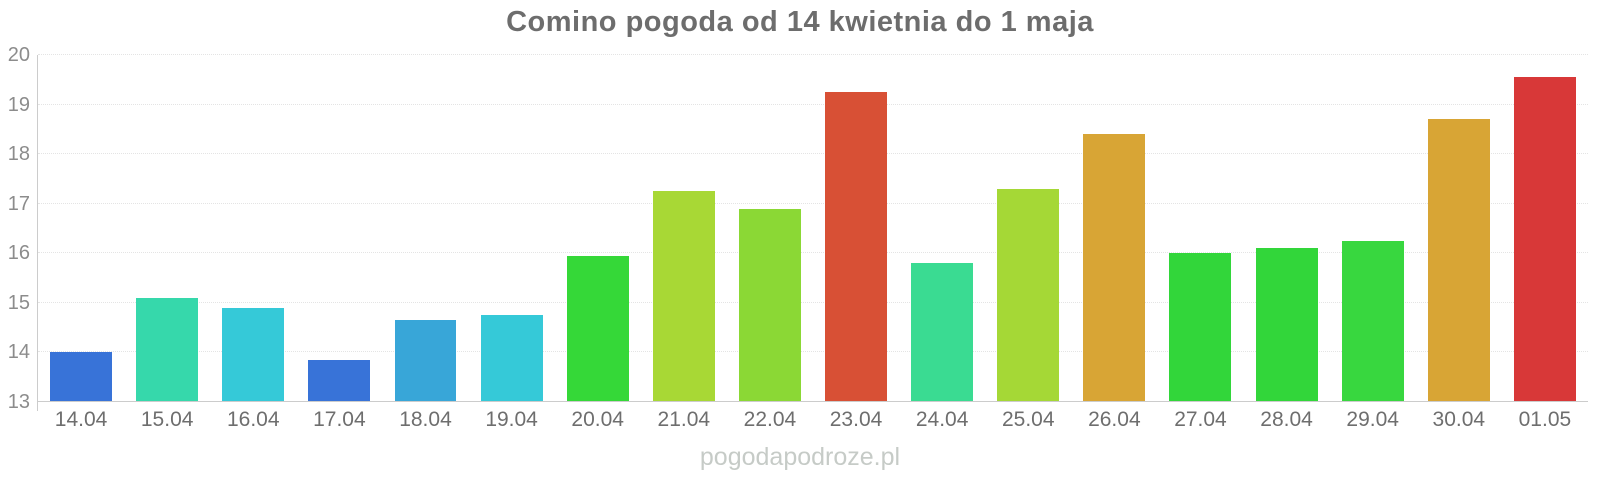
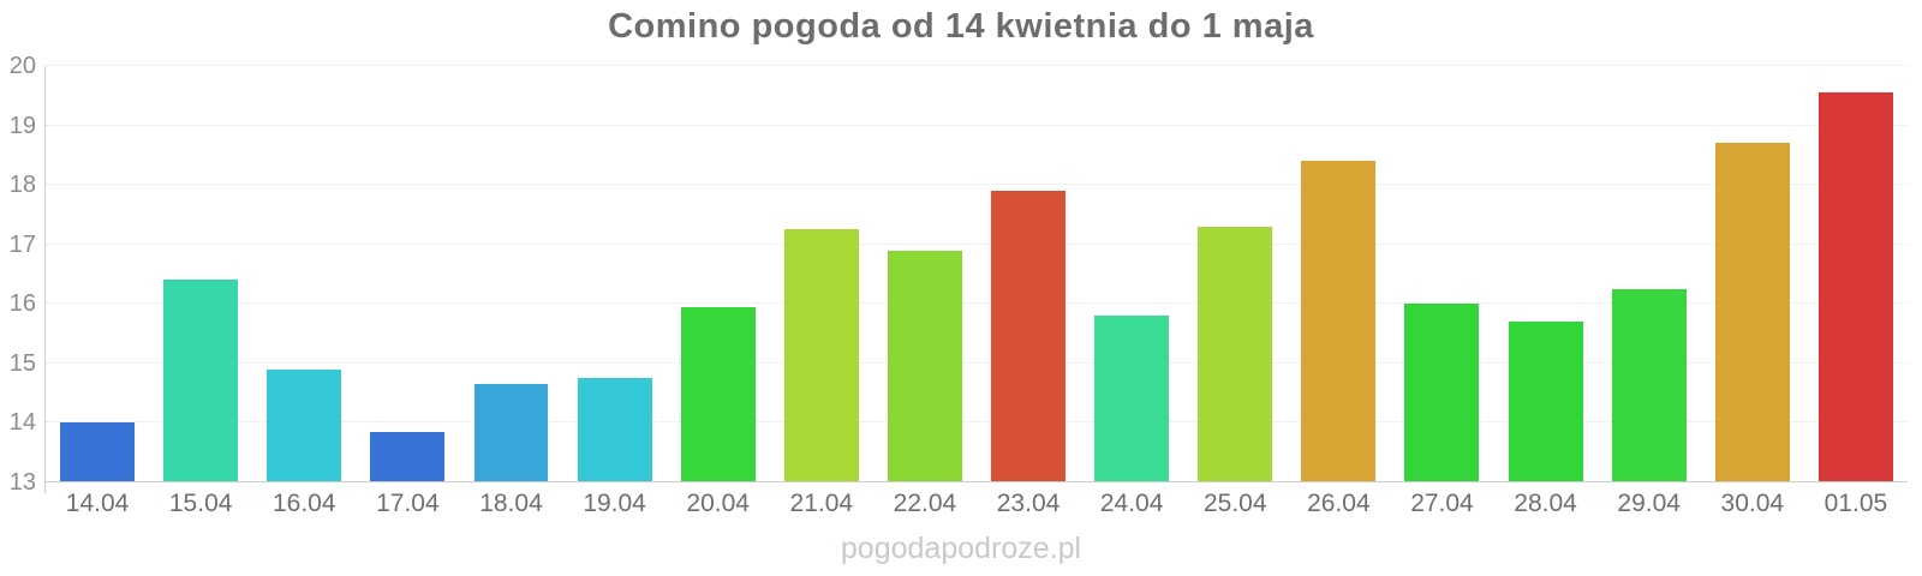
15.04: 15.1 -> 16.4
23.04: 19.2 -> 17.9
28.04: 16.1 -> 15.7
